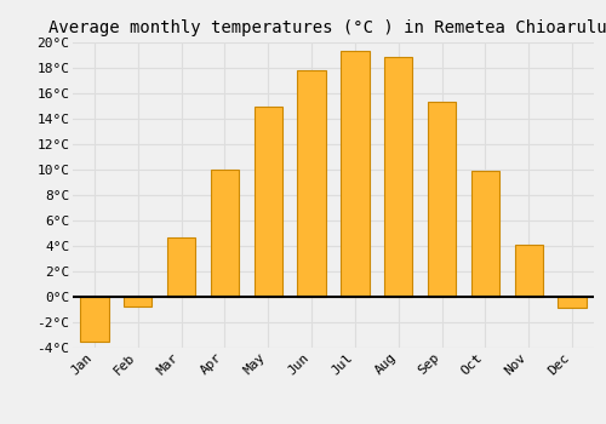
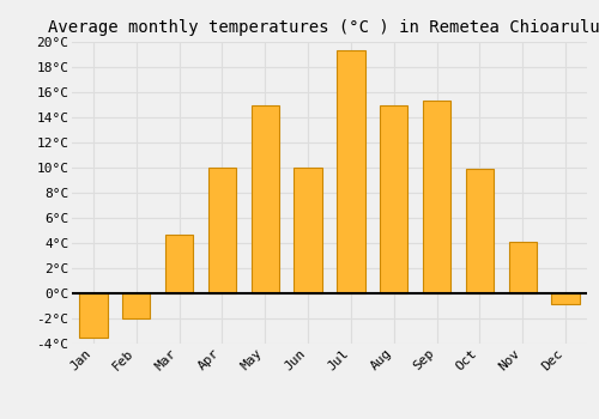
Feb: -0.8°C -> -2.0°C
Jun: 17.8°C -> 10.0°C
Aug: 18.9°C -> 15.0°C
